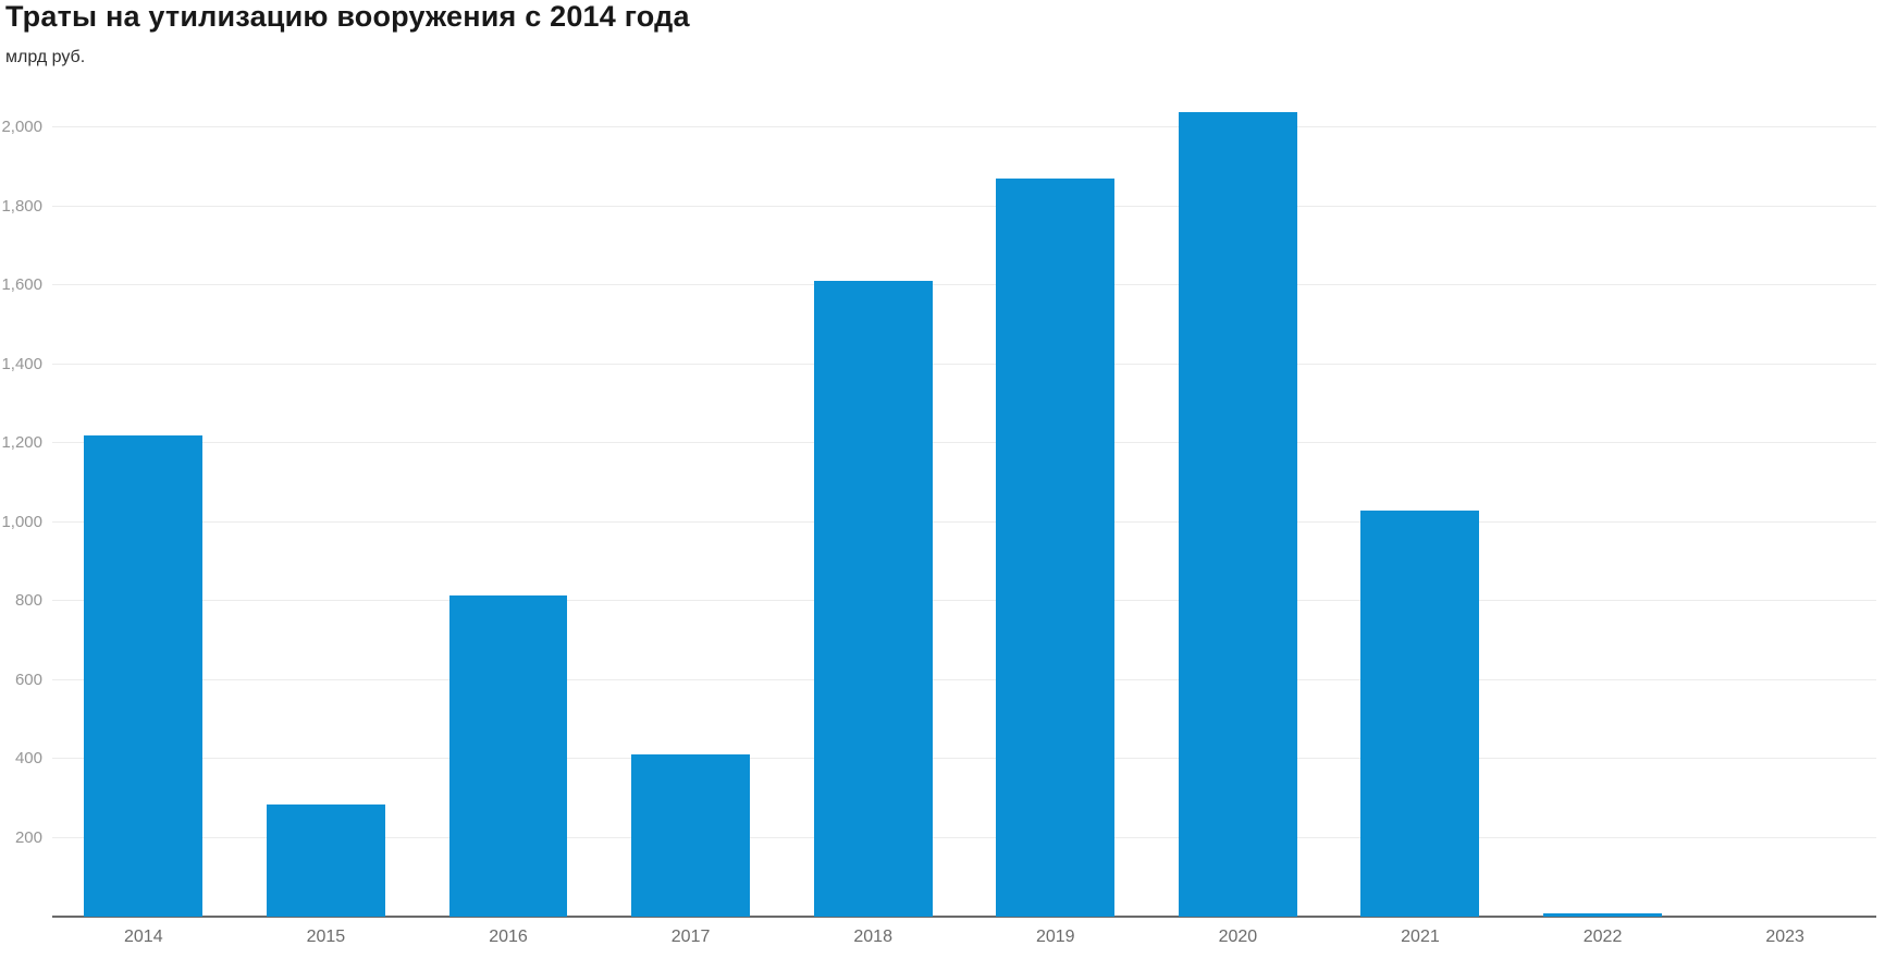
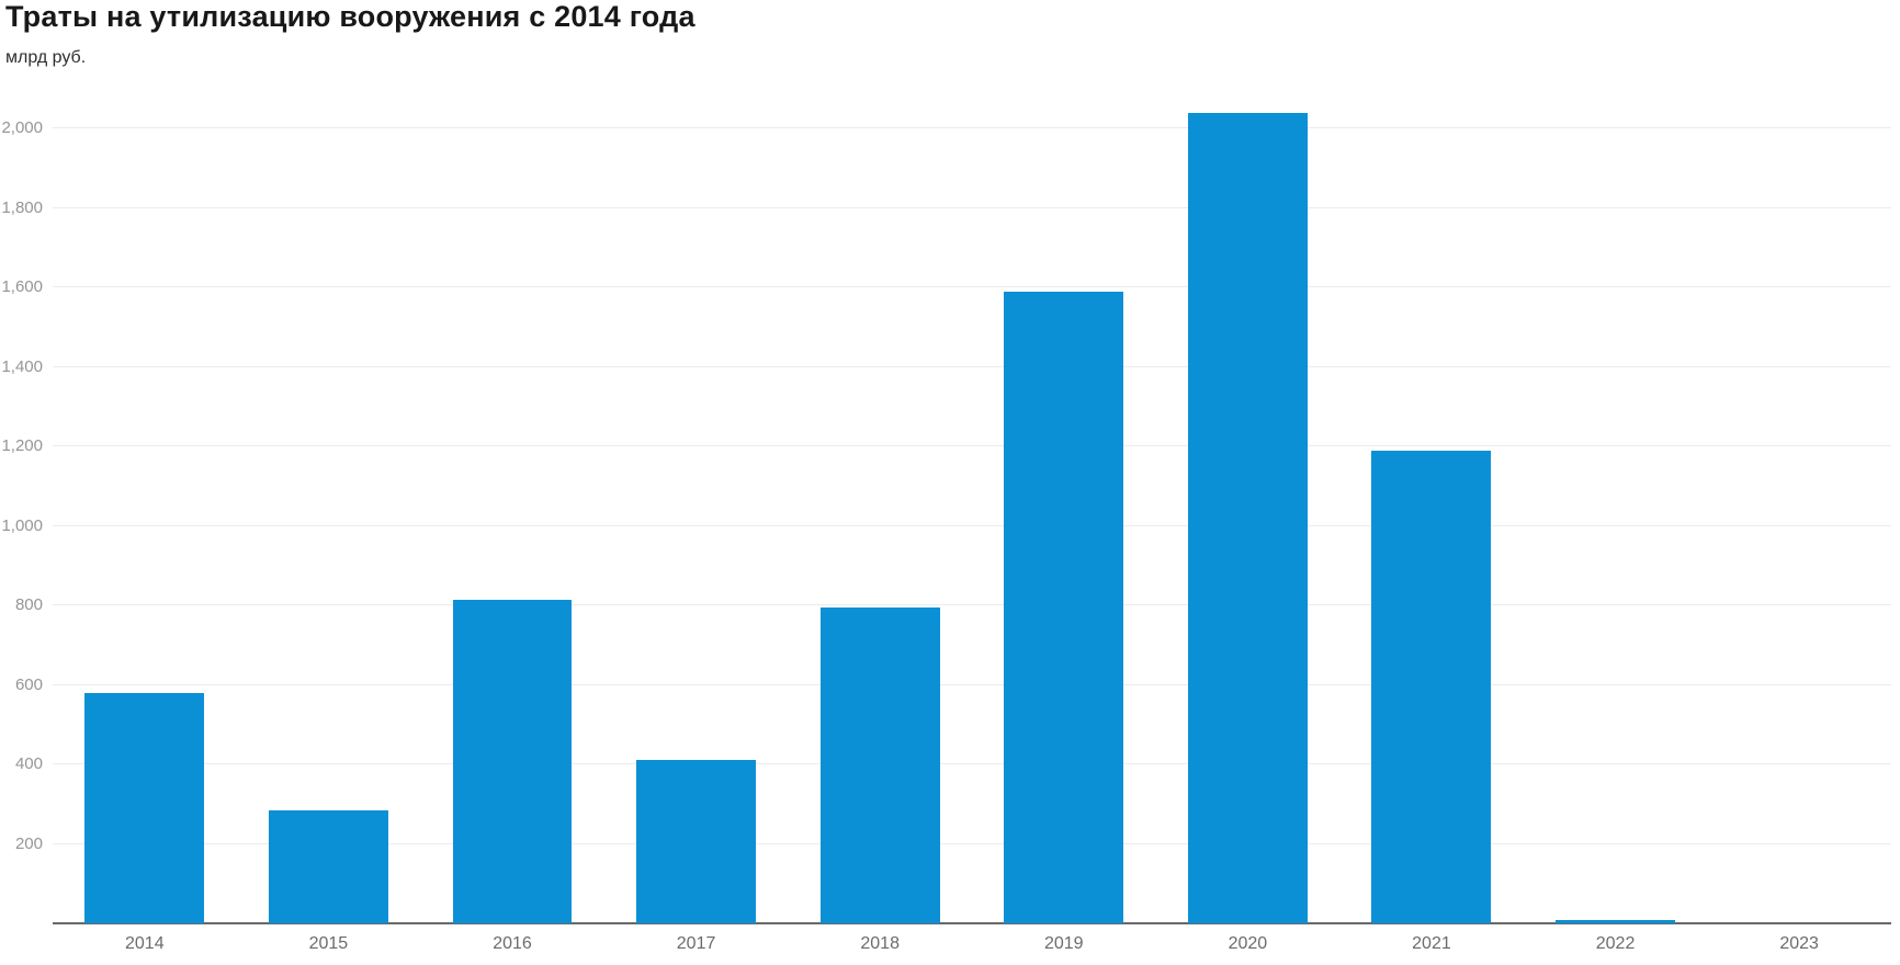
2014: 1220 -> 580
2018: 1610 -> 800
2019: 1870 -> 1590
2021: 1030 -> 1190
